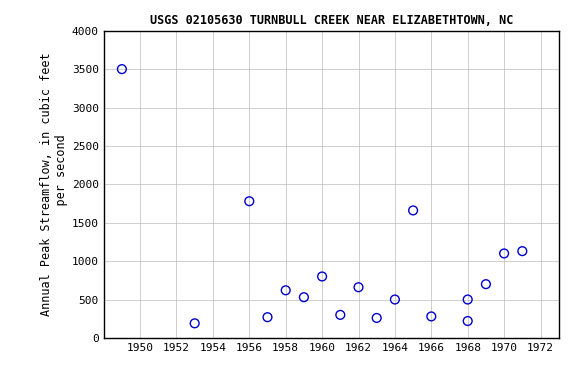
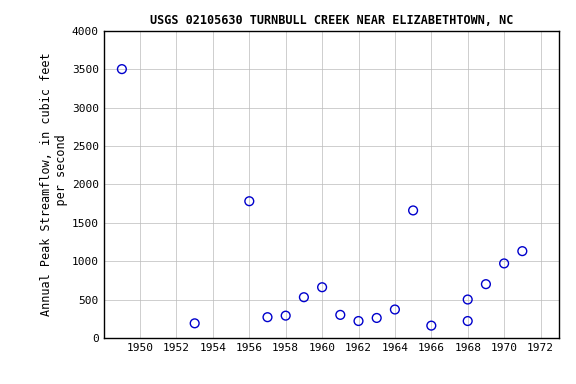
1958: 620 -> 290
1960: 800 -> 660
1962: 660 -> 220
1964: 500 -> 370
1966: 280 -> 160
1970: 1100 -> 970
